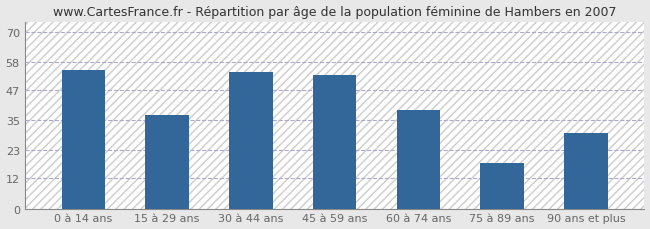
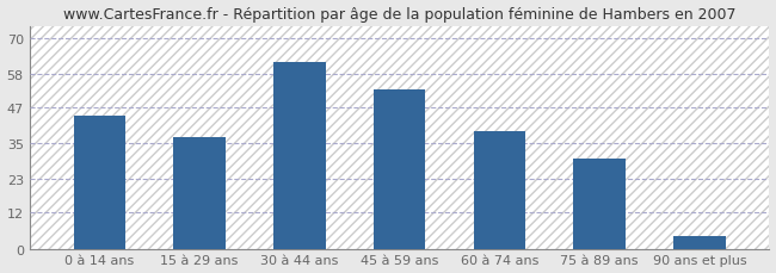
0 à 14 ans: 55 -> 44
30 à 44 ans: 54 -> 62
75 à 89 ans: 18 -> 30
90 ans et plus: 30 -> 4
